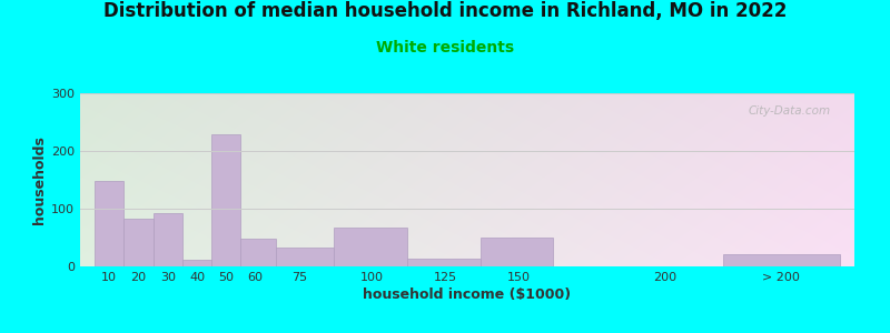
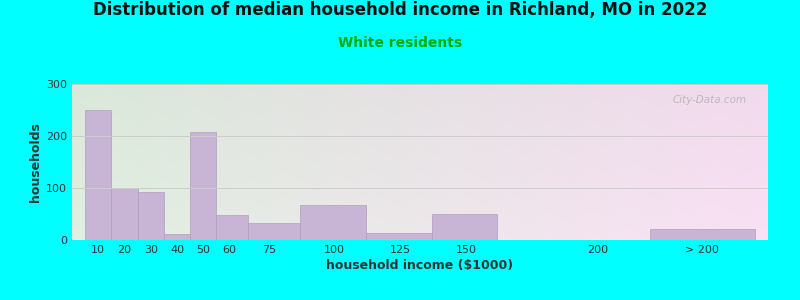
10: 148 -> 250
20: 82 -> 100
50: 228 -> 208
